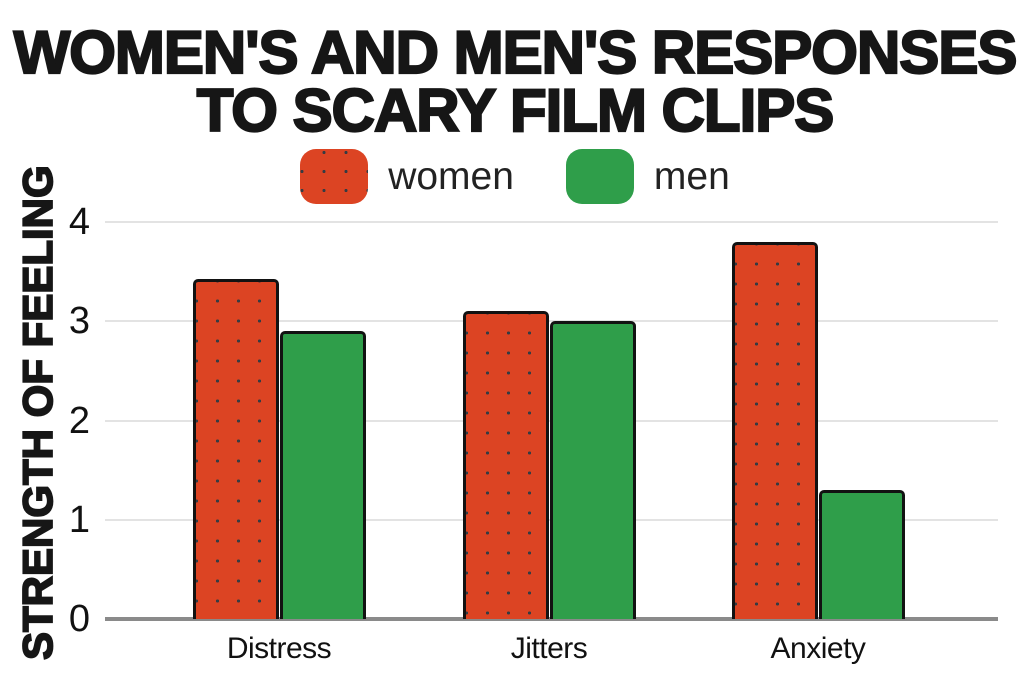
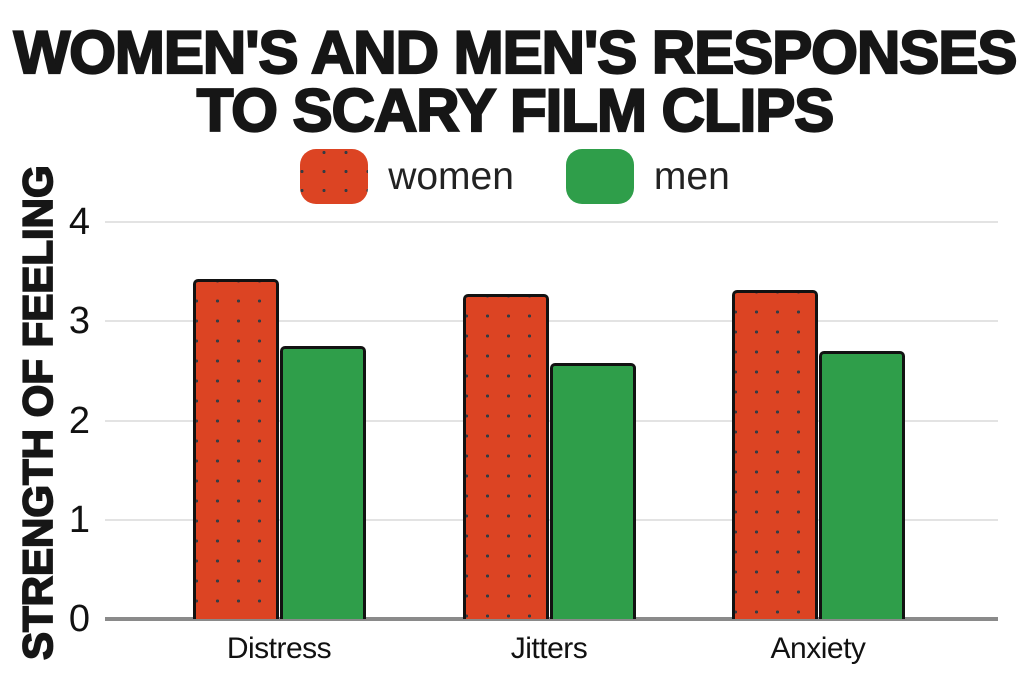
men/Distress: 2.9 -> 2.8
women/Jitters: 3.1 -> 3.3
men/Jitters: 3.0 -> 2.6
women/Anxiety: 3.8 -> 3.3
men/Anxiety: 1.3 -> 2.7
